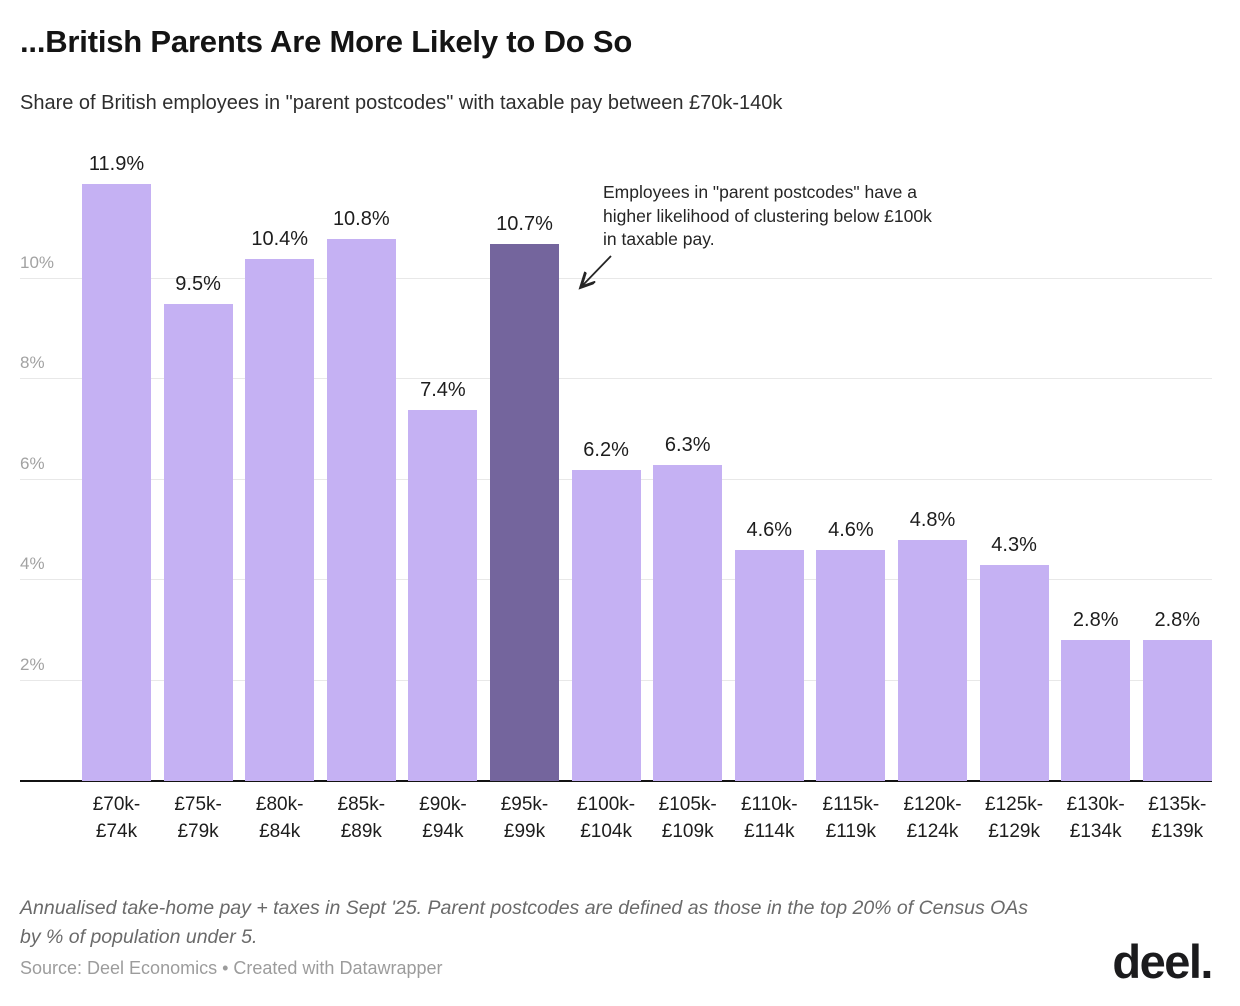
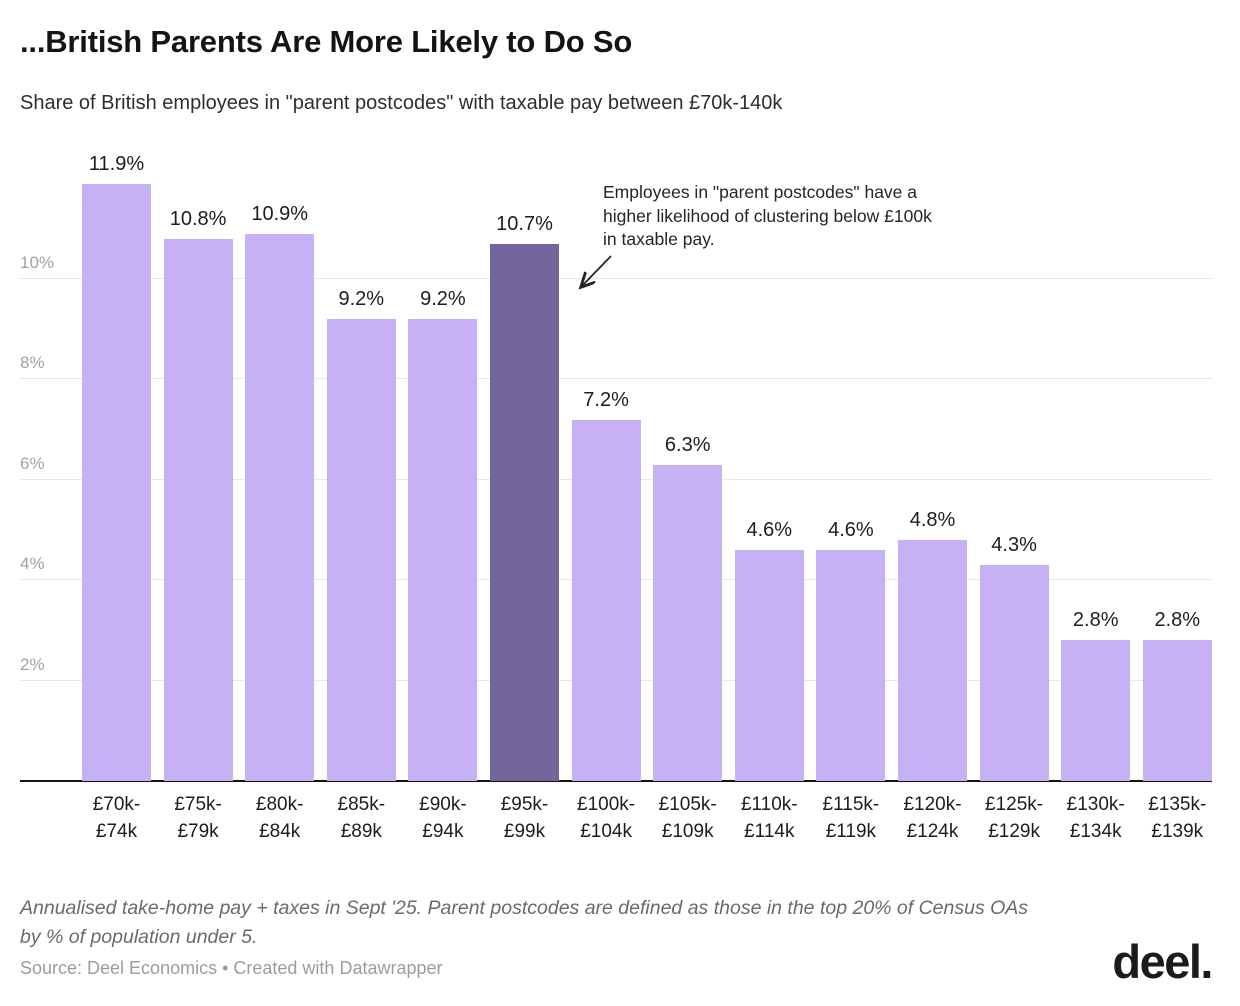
£75k-£79k: 9.5% -> 10.8%
£80k-£84k: 10.4% -> 10.9%
£85k-£89k: 10.8% -> 9.2%
£90k-£94k: 7.4% -> 9.2%
£100k-£104k: 6.2% -> 7.2%
